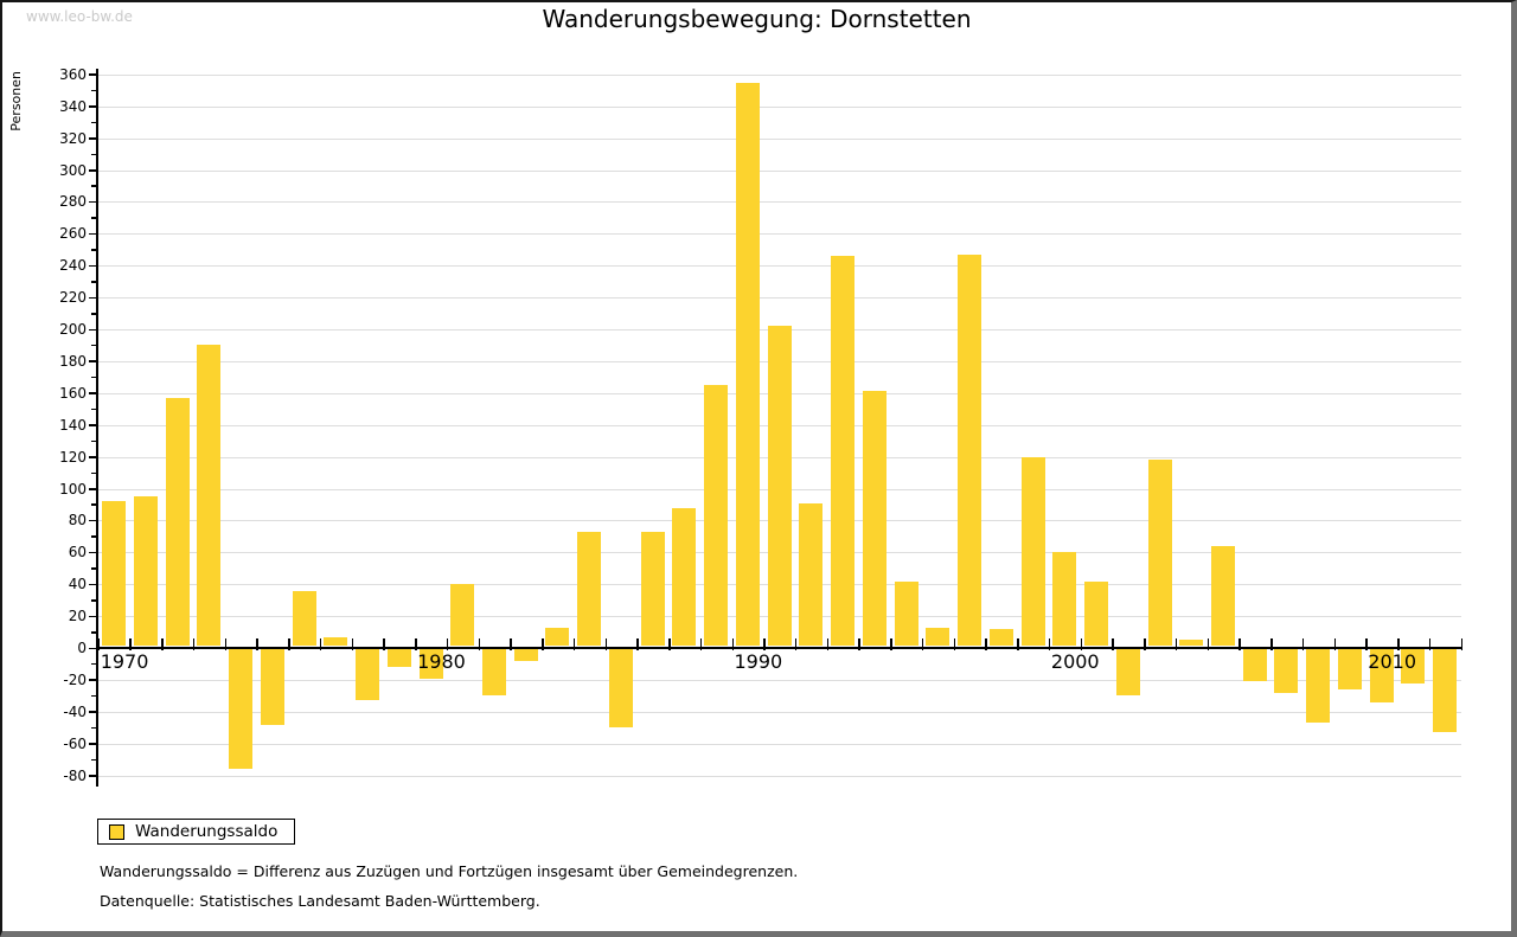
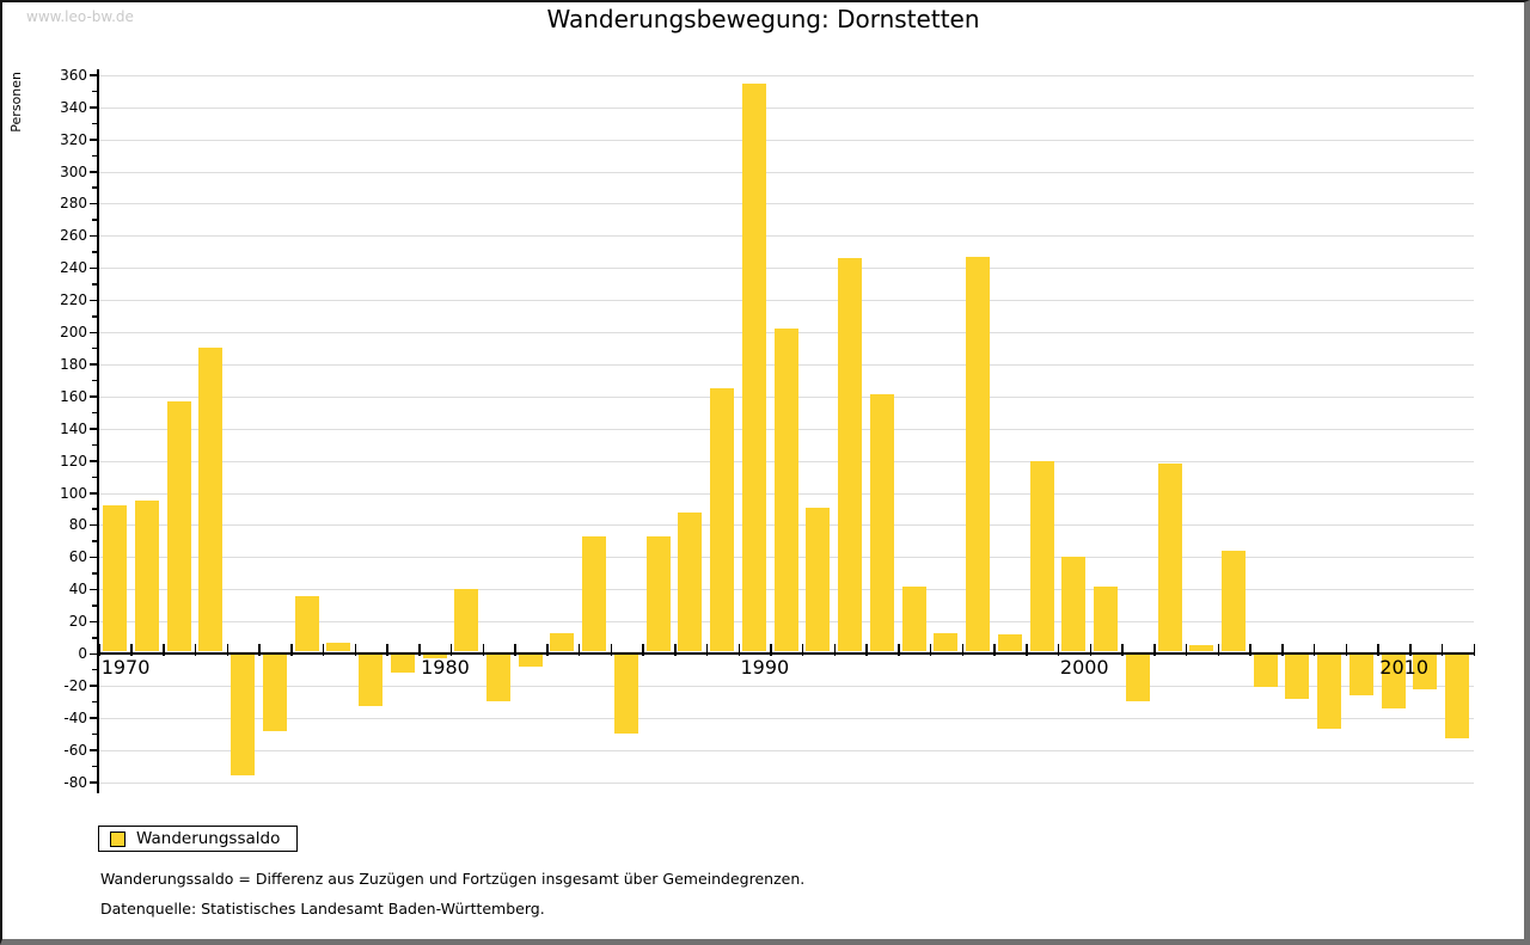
1980: -19 -> -3
